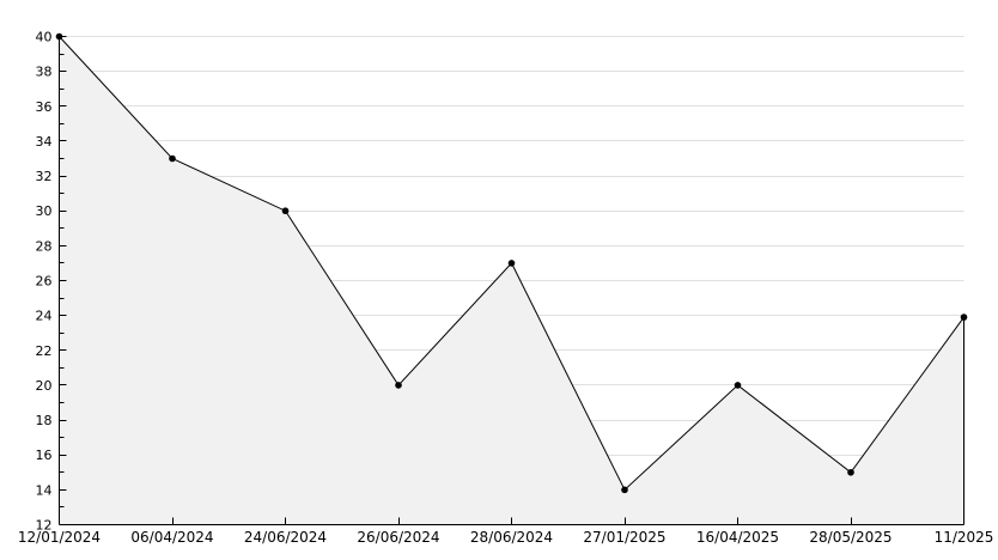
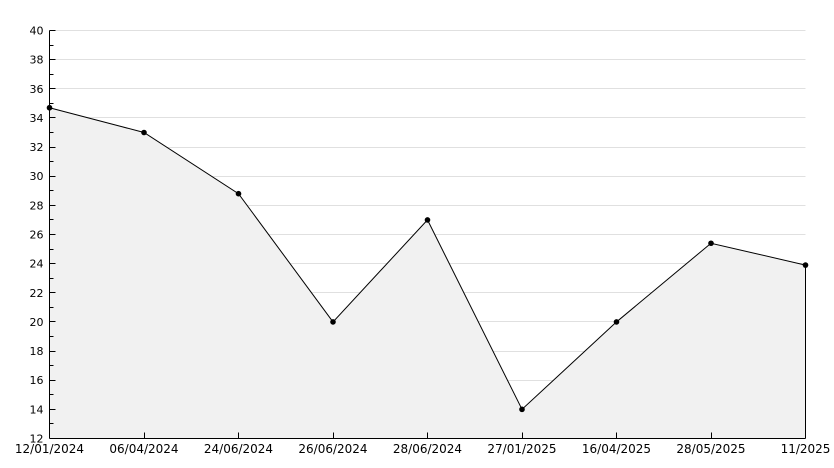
12/01/2024: 40.0 -> 34.7
24/06/2024: 30.0 -> 28.8
28/05/2025: 15.0 -> 25.4
